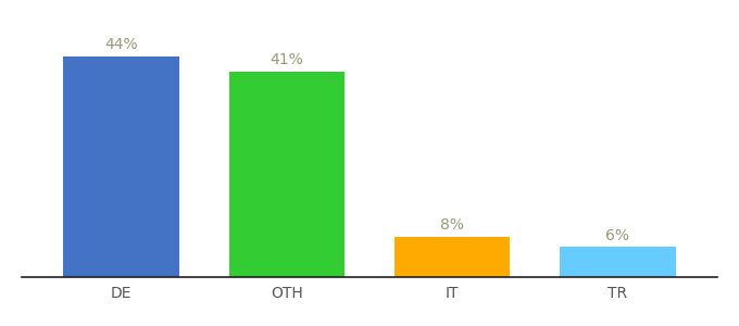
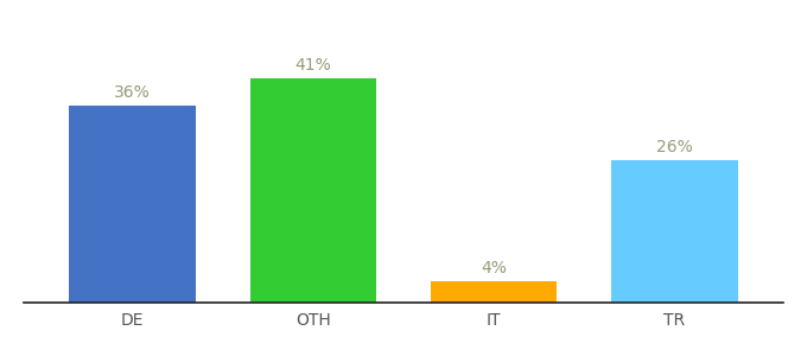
DE: 44% -> 36%
IT: 8% -> 4%
TR: 6% -> 26%
